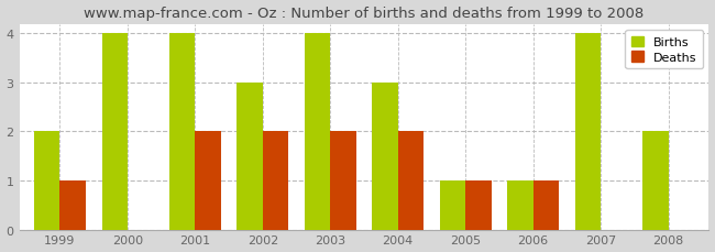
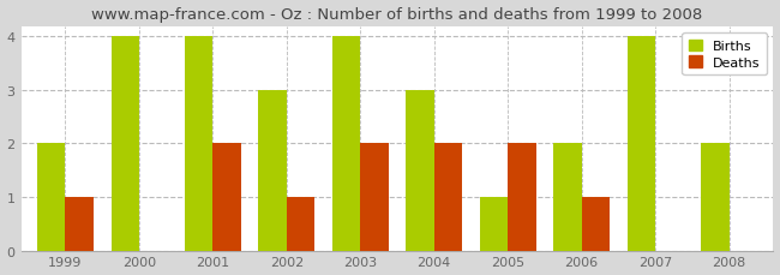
Deaths/2002: 2 -> 1
Deaths/2005: 1 -> 2
Births/2006: 1 -> 2
